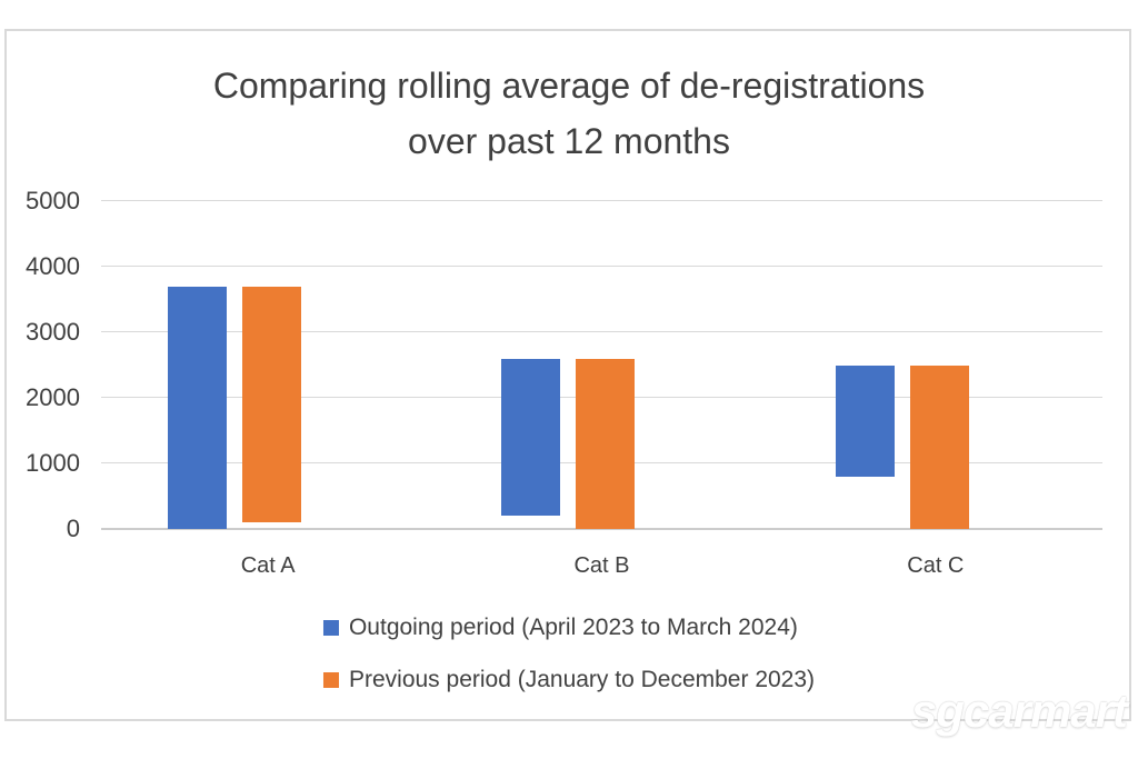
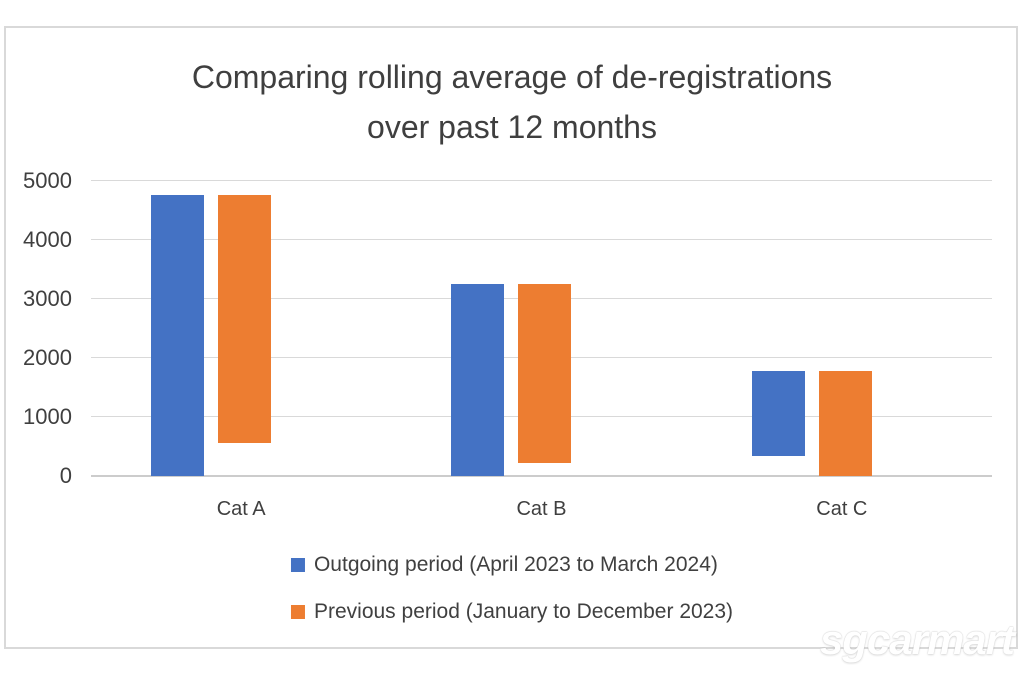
Outgoing period (April 2023 to March 2024)/Cat A: 3700 -> 4800
Previous period (January to December 2023)/Cat A: 3600 -> 4200
Outgoing period (April 2023 to March 2024)/Cat B: 2400 -> 3300
Previous period (January to December 2023)/Cat B: 2600 -> 3000
Outgoing period (April 2023 to March 2024)/Cat C: 1700 -> 1400
Previous period (January to December 2023)/Cat C: 2500 -> 1800
